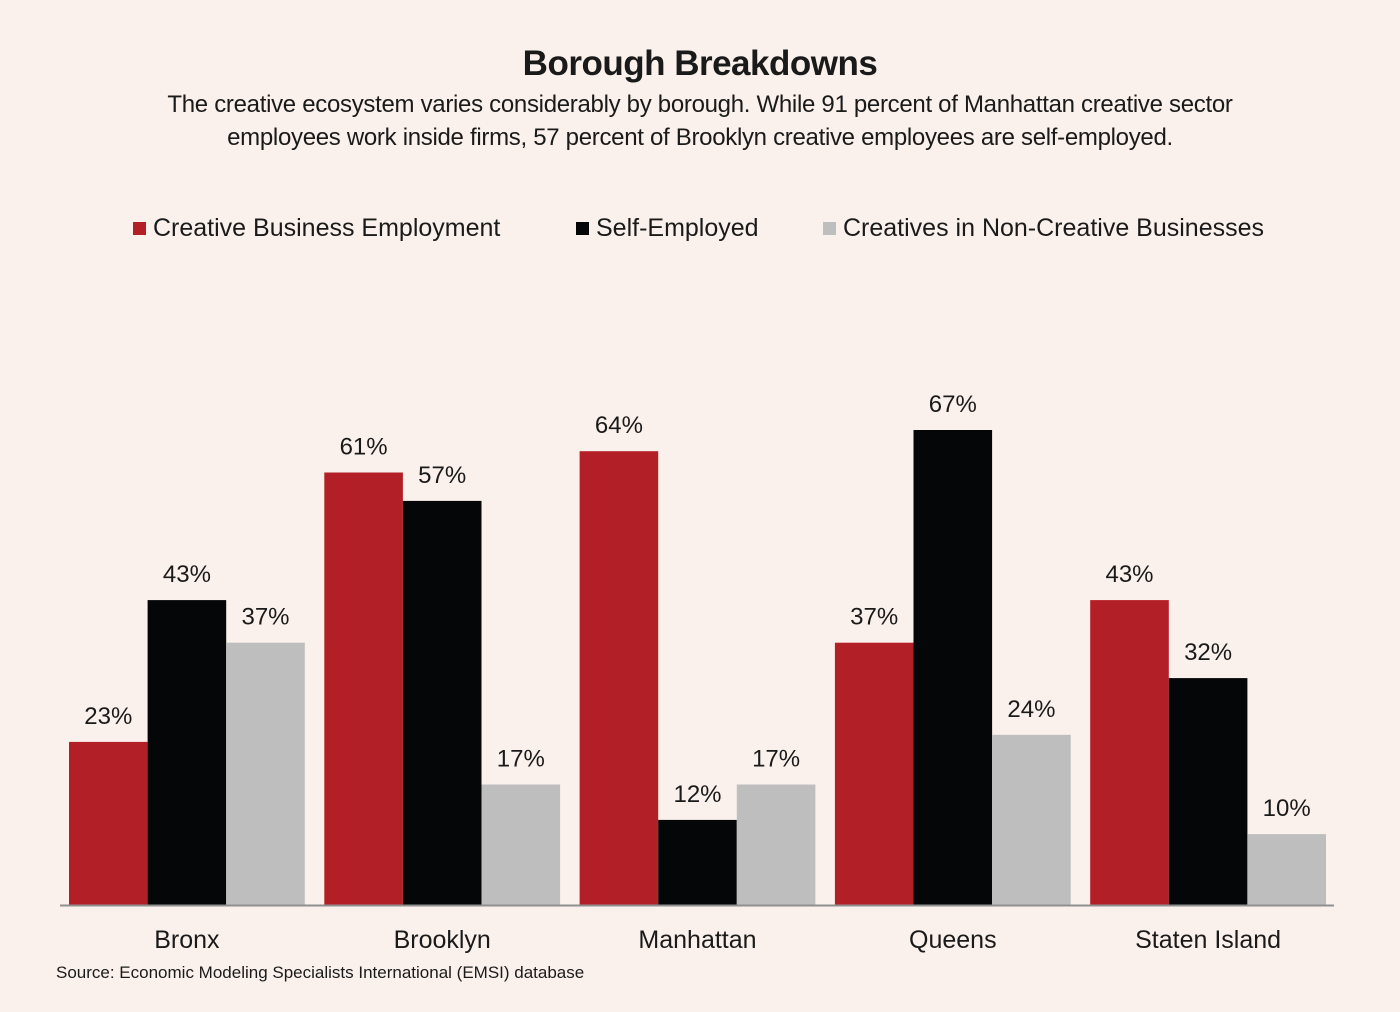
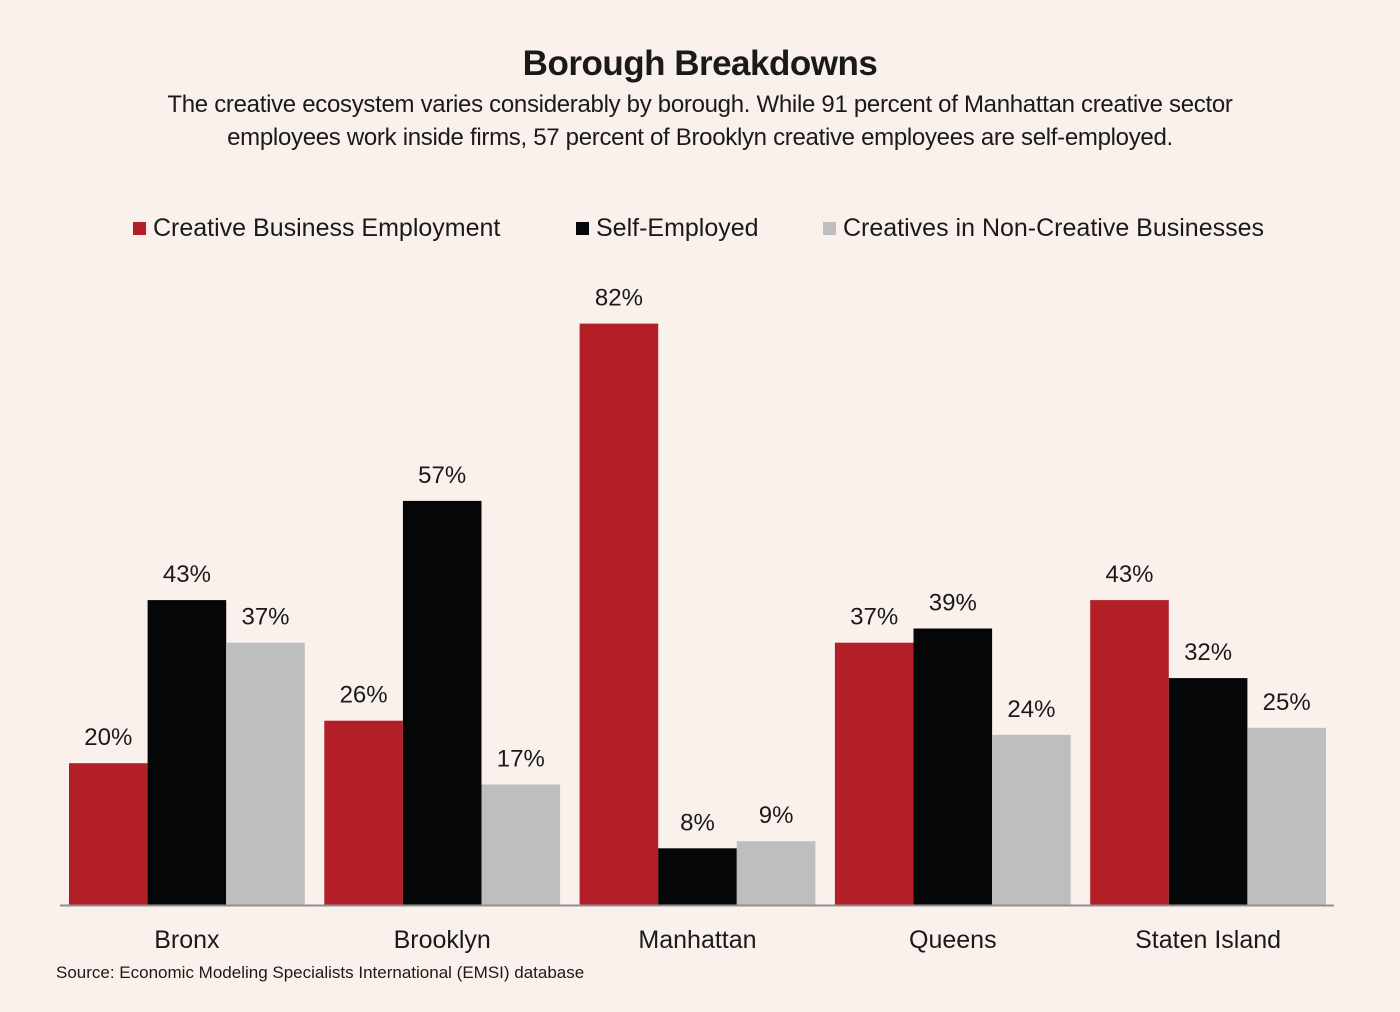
Creative Business Employment/Bronx: 23% -> 20%
Creative Business Employment/Brooklyn: 61% -> 26%
Creative Business Employment/Manhattan: 64% -> 82%
Self-Employed/Manhattan: 12% -> 8%
Creatives in Non-Creative Businesses/Manhattan: 17% -> 9%
Self-Employed/Queens: 67% -> 39%
Creatives in Non-Creative Businesses/Staten Island: 10% -> 25%
